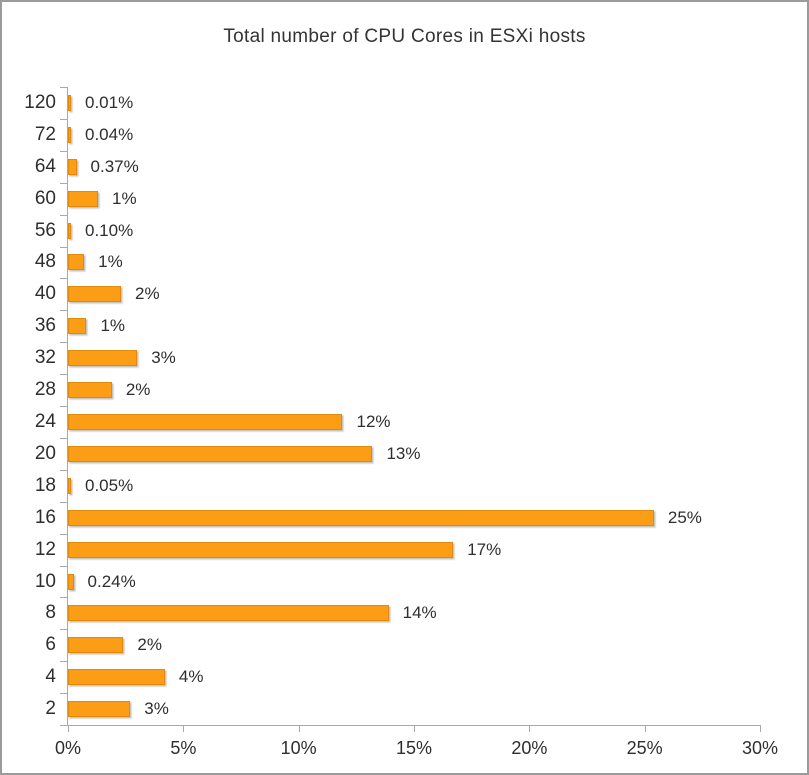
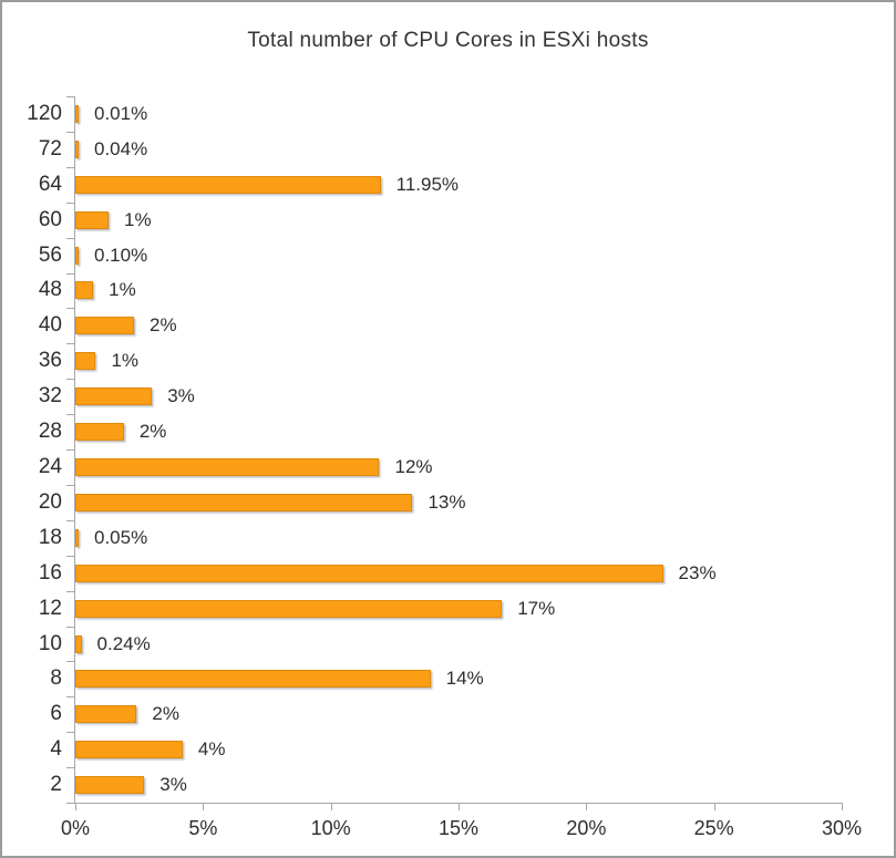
64: 0.37% -> 11.95%
16: 25% -> 23%
